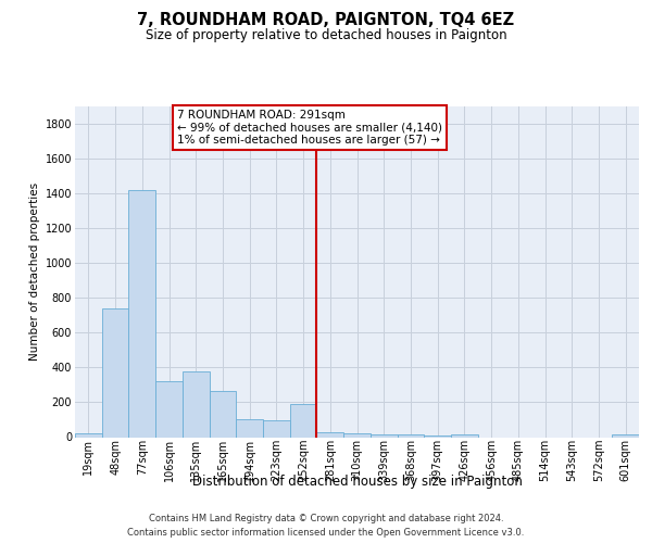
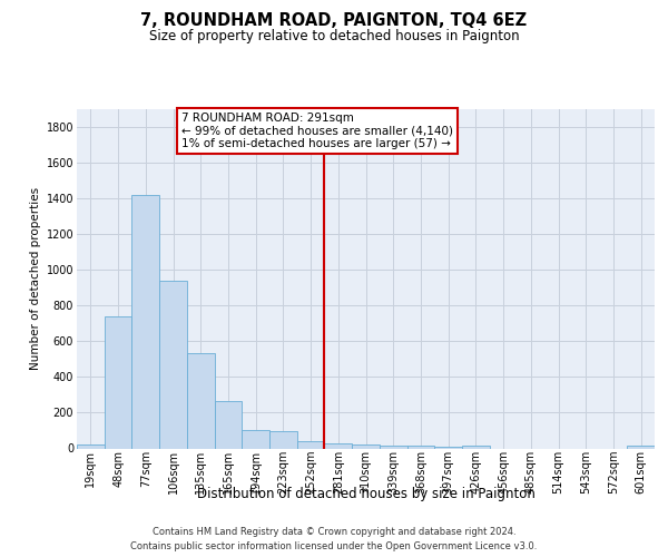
106sqm: 320 -> 940
135sqm: 380 -> 530
252sqm: 190 -> 40
